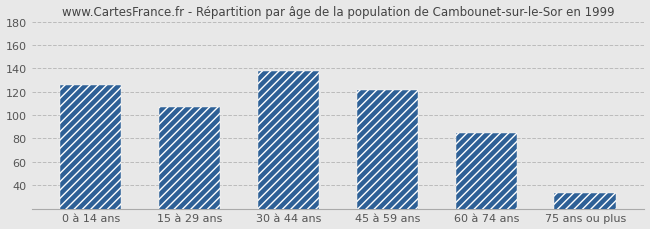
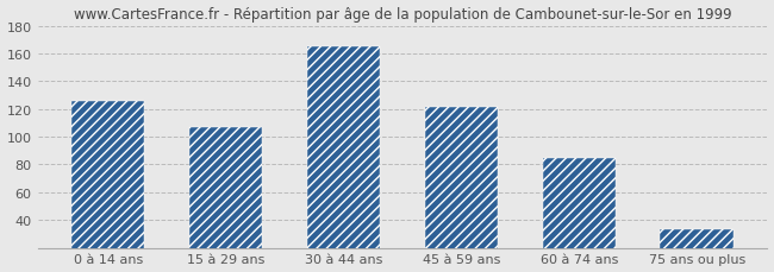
30 à 44 ans: 138 -> 165
